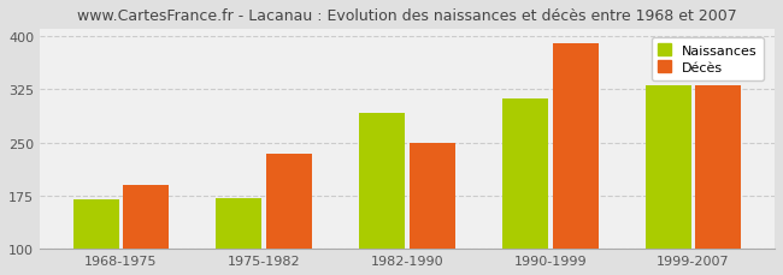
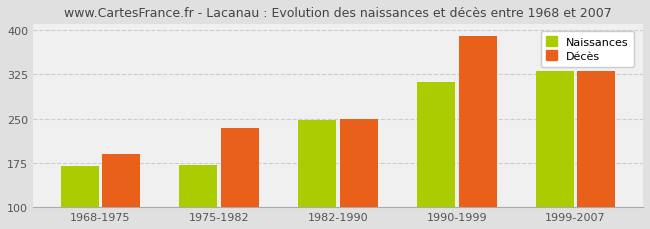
Naissances/1982-1990: 292 -> 247
